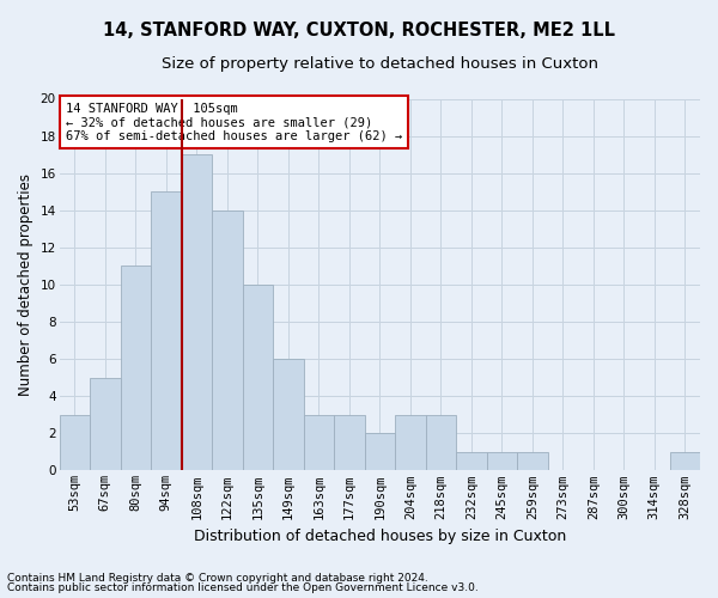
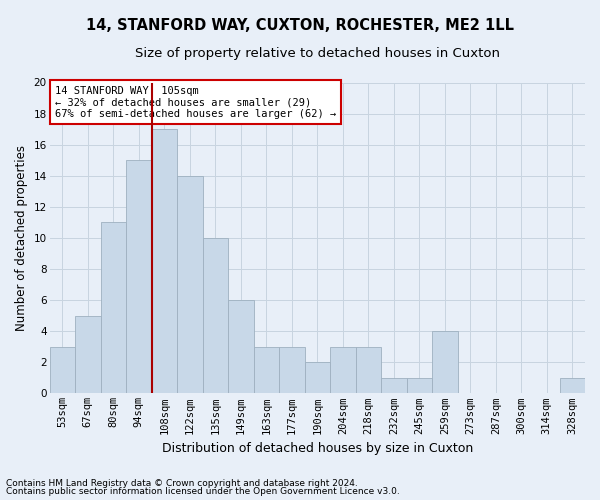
259sqm: 1 -> 4
